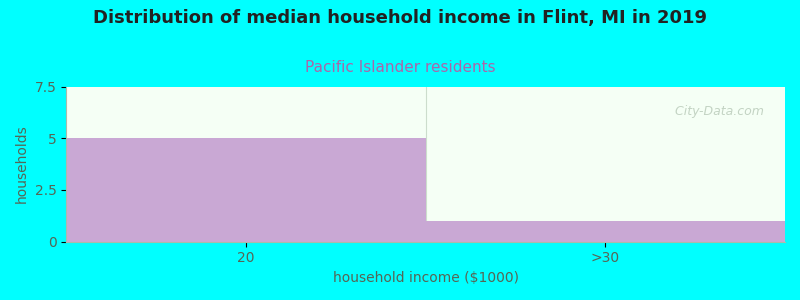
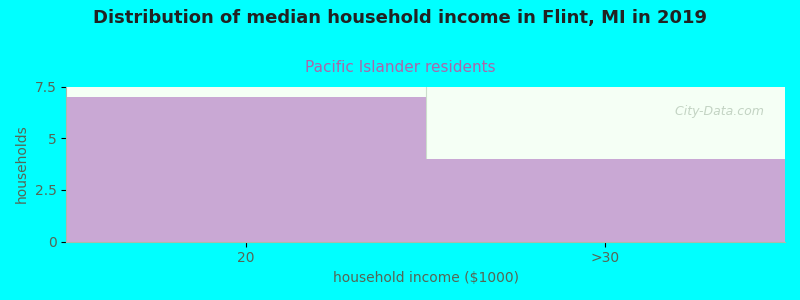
20: 5 -> 7
>30: 1 -> 4
